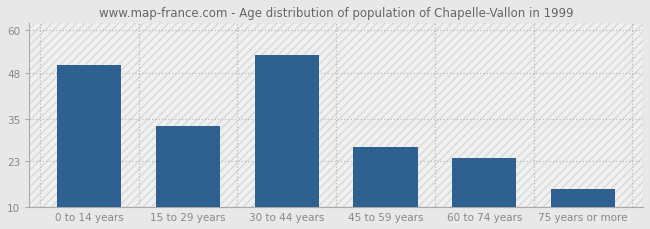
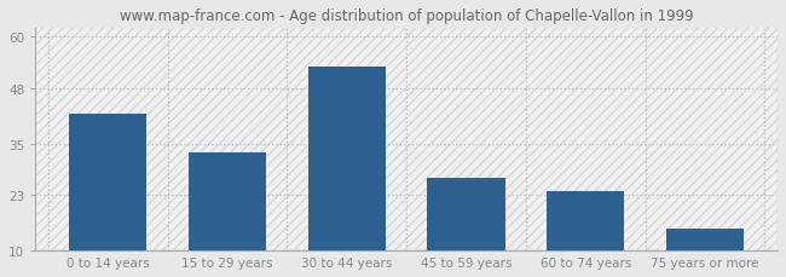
0 to 14 years: 50 -> 42
